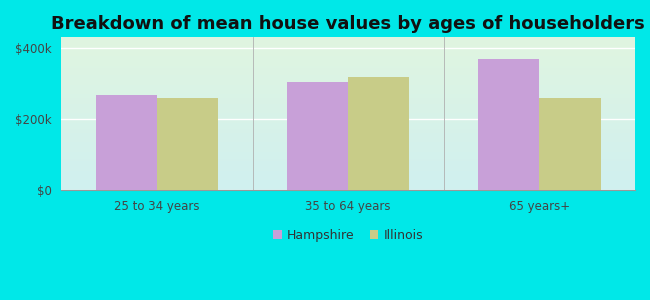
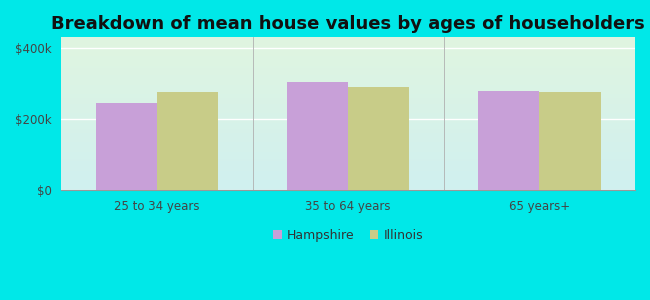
Hampshire/25 to 34 years: $268k -> $245k
Illinois/25 to 34 years: $260k -> $275k
Illinois/35 to 64 years: $318k -> $290k
Hampshire/65 years+: $368k -> $280k
Illinois/65 years+: $260k -> $275k
